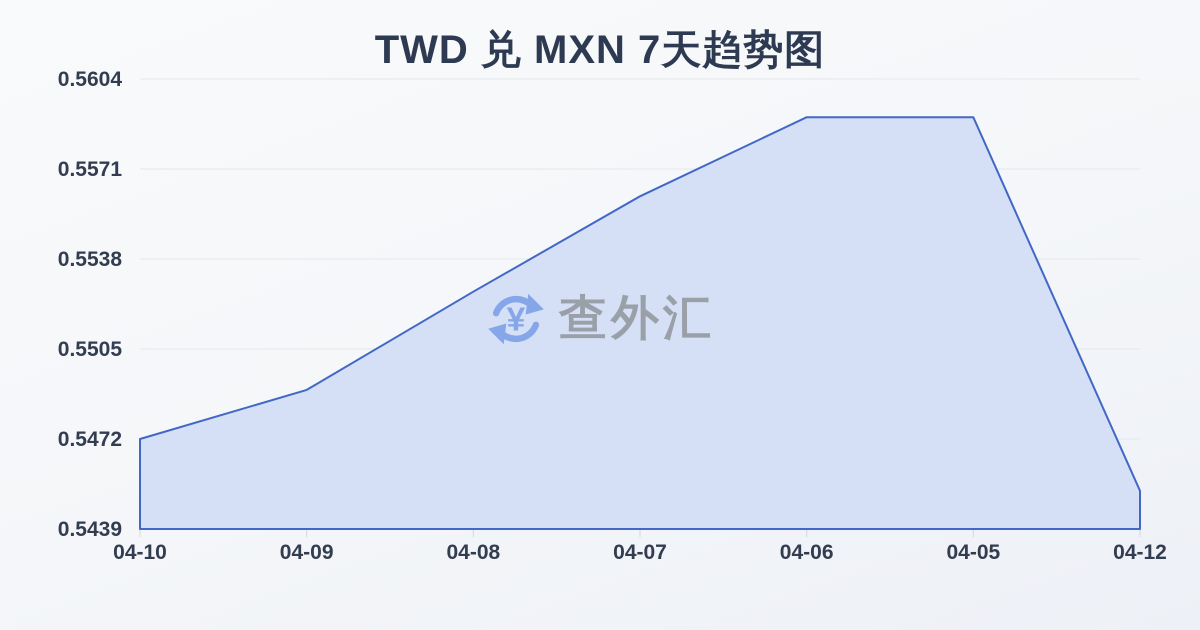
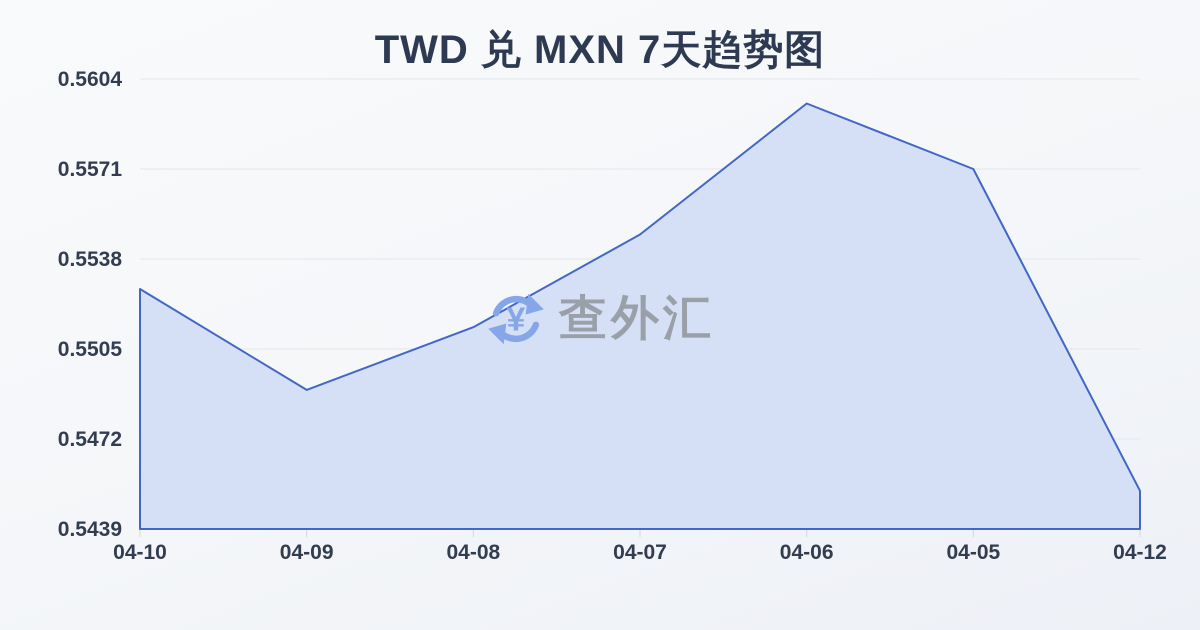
04-10: 0.5472 -> 0.5527
04-08: 0.5526 -> 0.5513
04-07: 0.5561 -> 0.5547
04-06: 0.5590 -> 0.5595
04-05: 0.5590 -> 0.5571
